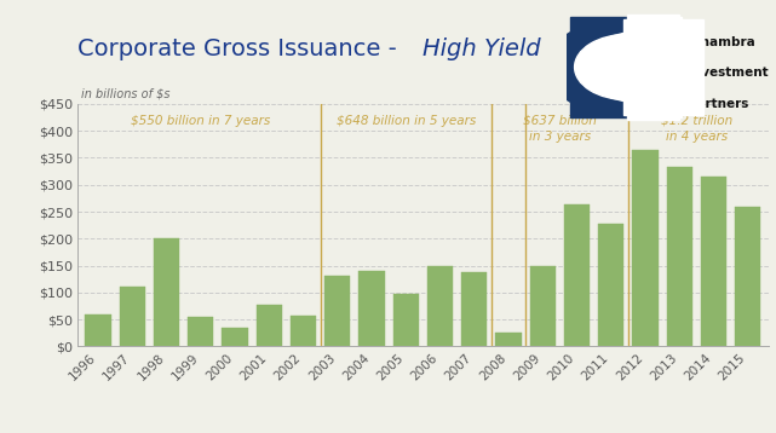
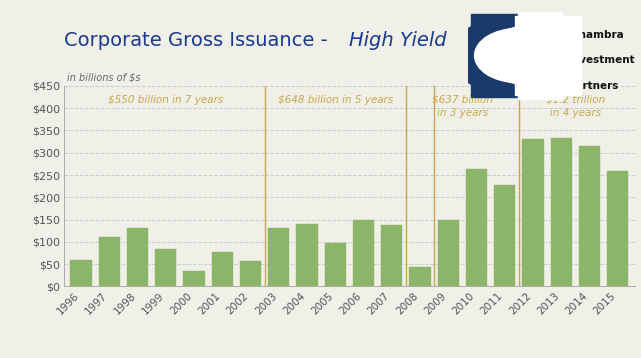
1998: $200 -> $130
1999: $55 -> $85
2008: $25 -> $43
2012: $365 -> $330
